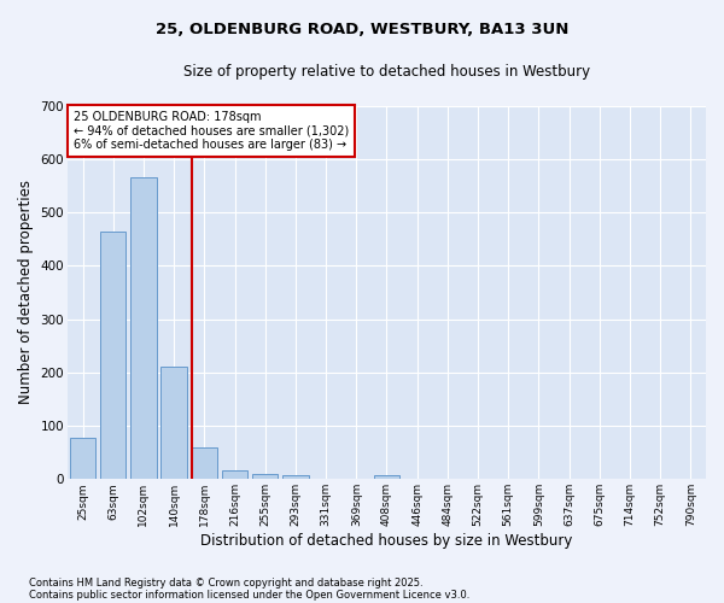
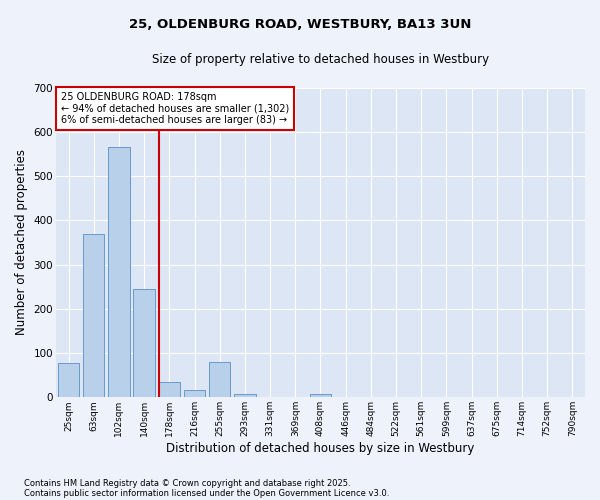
63sqm: 465 -> 370
140sqm: 210 -> 245
178sqm: 60 -> 35
255sqm: 10 -> 80
